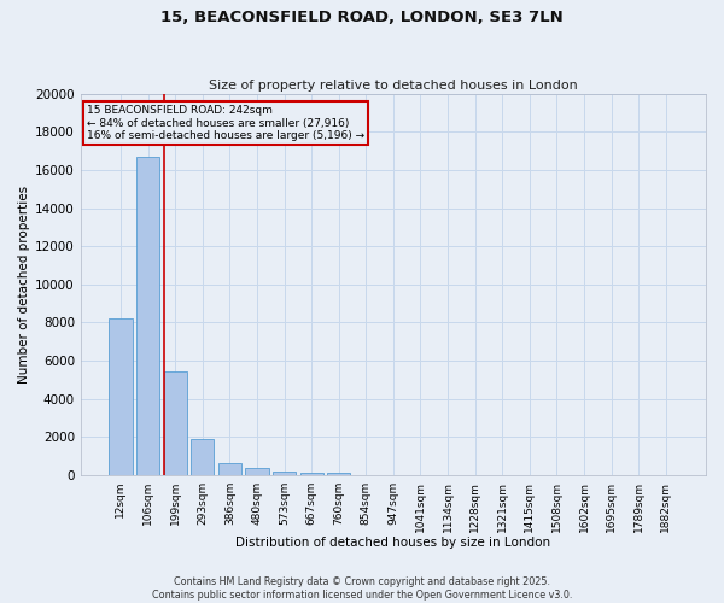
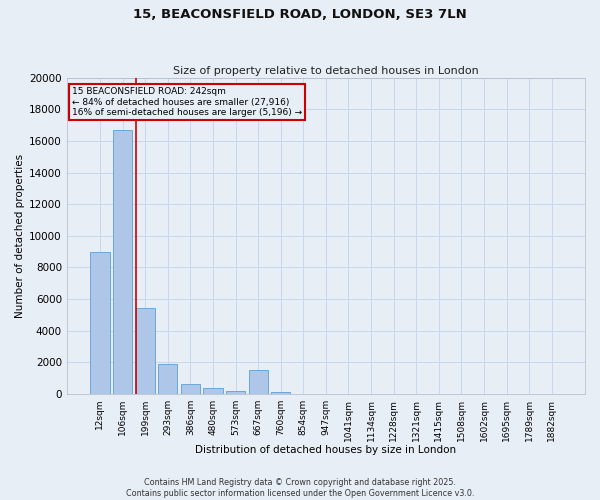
12sqm: 8200 -> 9000
667sqm: 100 -> 1500
